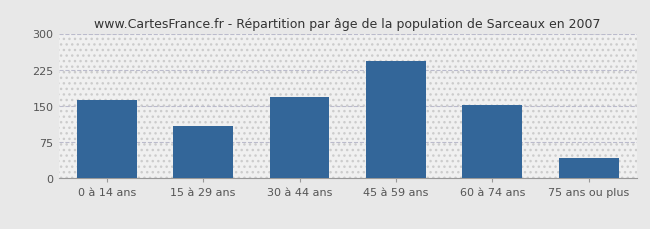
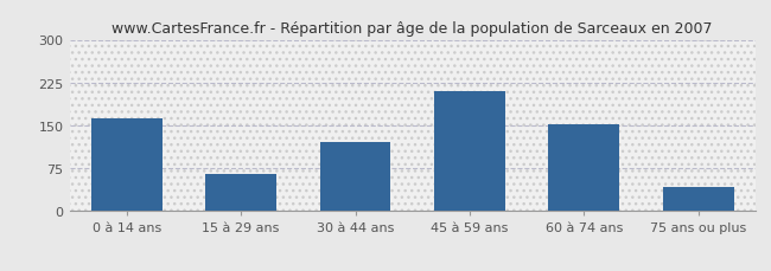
15 à 29 ans: 108 -> 65
30 à 44 ans: 168 -> 120
45 à 59 ans: 243 -> 210
